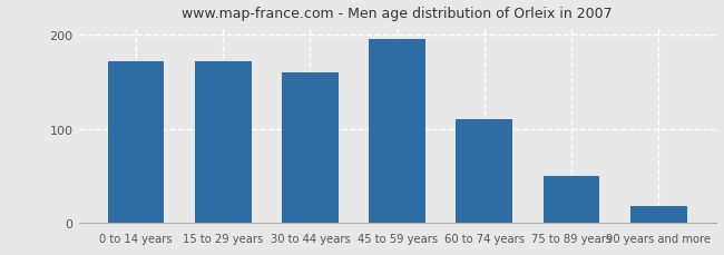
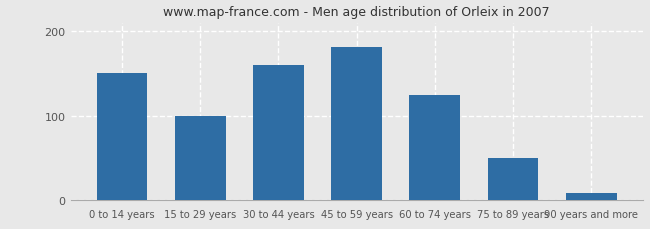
0 to 14 years: 172 -> 150
15 to 29 years: 172 -> 100
45 to 59 years: 196 -> 181
60 to 74 years: 110 -> 125
90 years and more: 18 -> 8
